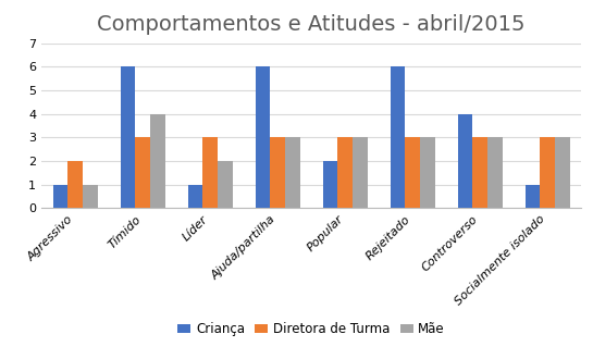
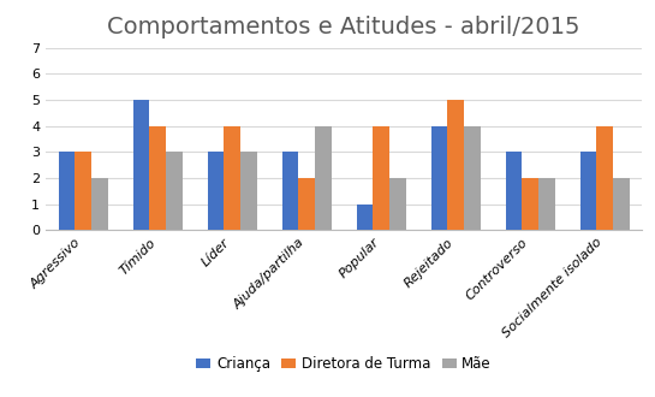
Criança/Agressivo: 1 -> 3
Diretora de Turma/Agressivo: 2 -> 3
Mãe/Agressivo: 1 -> 2
Criança/Tímido: 6 -> 5
Diretora de Turma/Tímido: 3 -> 4
Mãe/Tímido: 4 -> 3
Criança/Líder: 1 -> 3
Diretora de Turma/Líder: 3 -> 4
Mãe/Líder: 2 -> 3
Criança/Ajuda/partilha: 6 -> 3
Diretora de Turma/Ajuda/partilha: 3 -> 2
Mãe/Ajuda/partilha: 3 -> 4
Criança/Popular: 2 -> 1
Diretora de Turma/Popular: 3 -> 4
Mãe/Popular: 3 -> 2
Criança/Rejeitado: 6 -> 4
Diretora de Turma/Rejeitado: 3 -> 5
Mãe/Rejeitado: 3 -> 4
Criança/Controverso: 4 -> 3
Diretora de Turma/Controverso: 3 -> 2
Mãe/Controverso: 3 -> 2
Criança/Socialmente isolado: 1 -> 3
Diretora de Turma/Socialmente isolado: 3 -> 4
Mãe/Socialmente isolado: 3 -> 2
